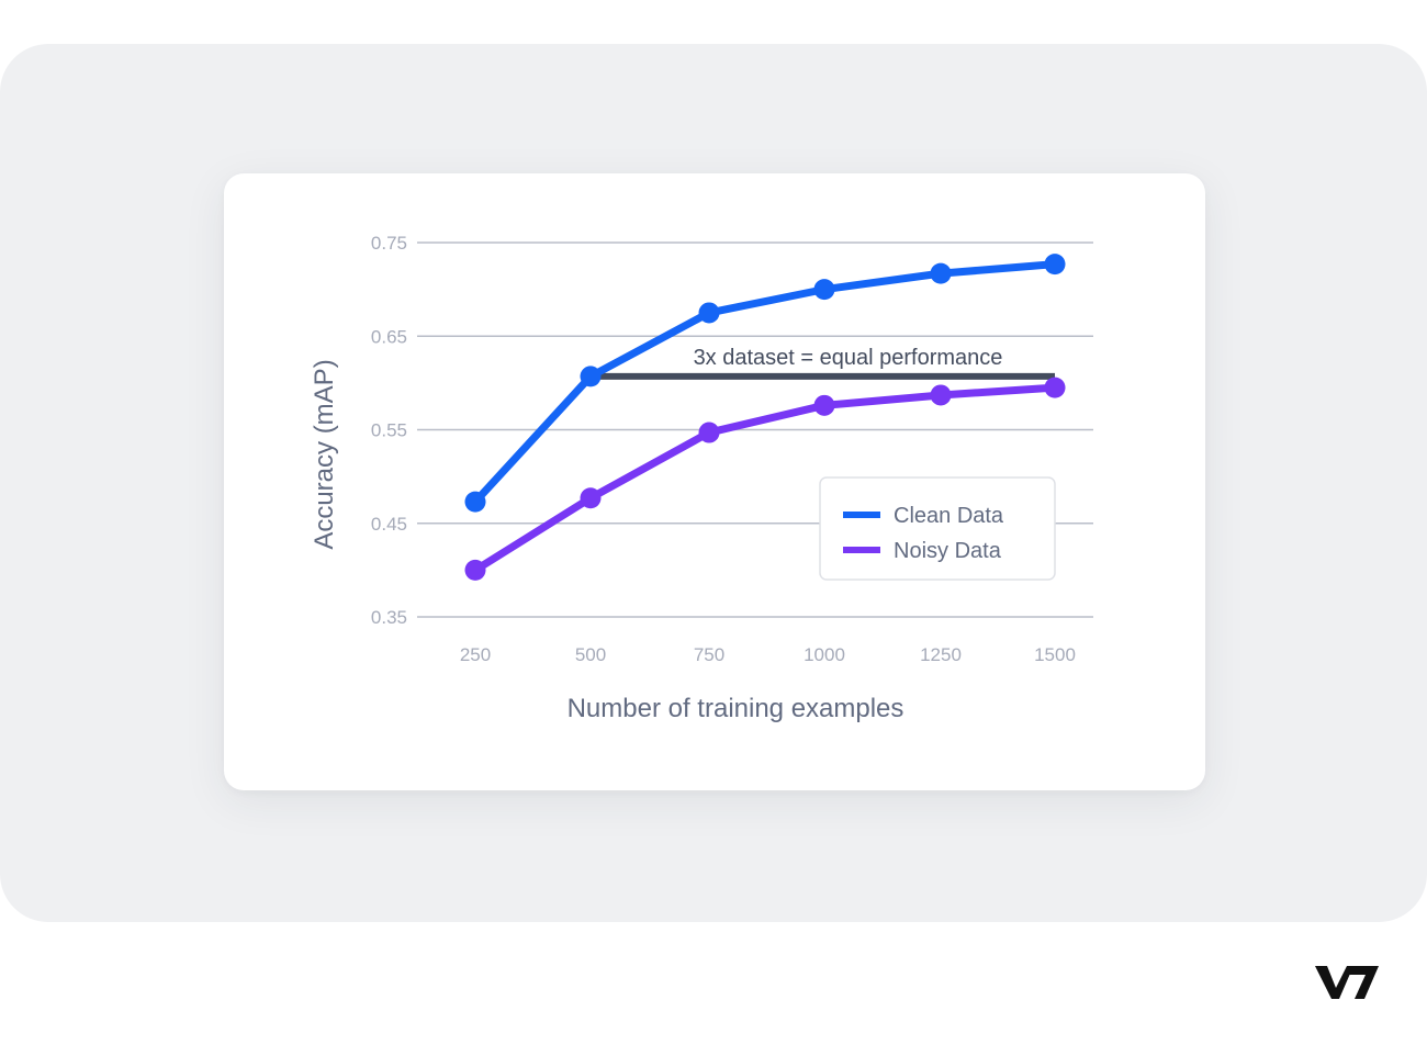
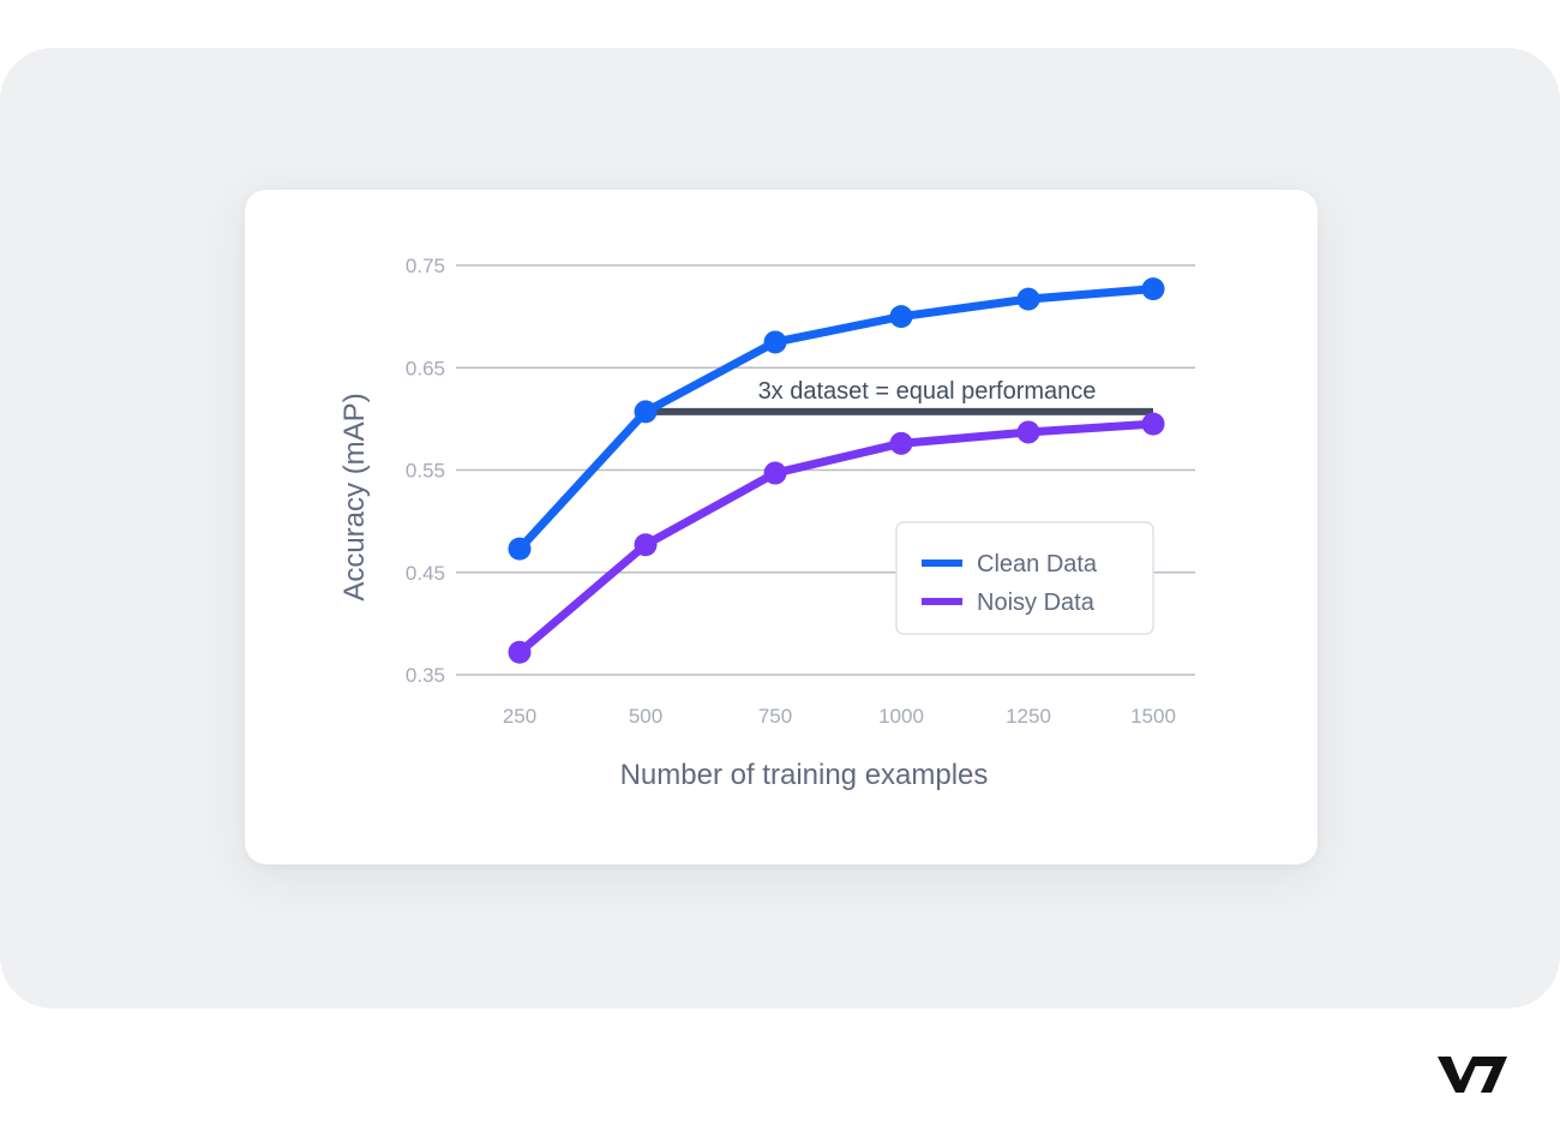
Noisy Data/250: 0.40 -> 0.37
